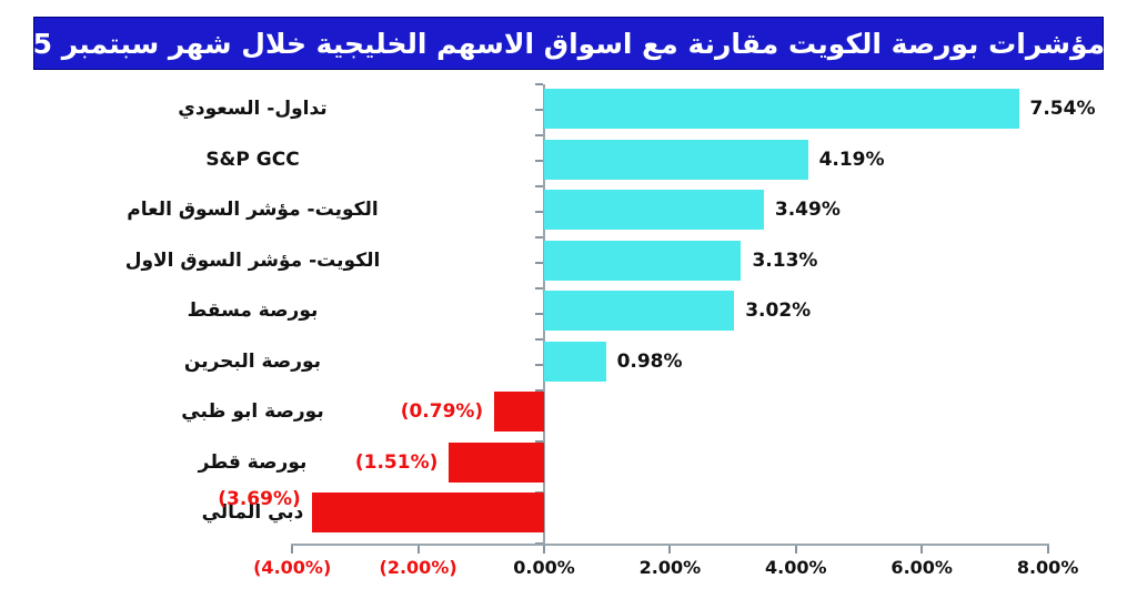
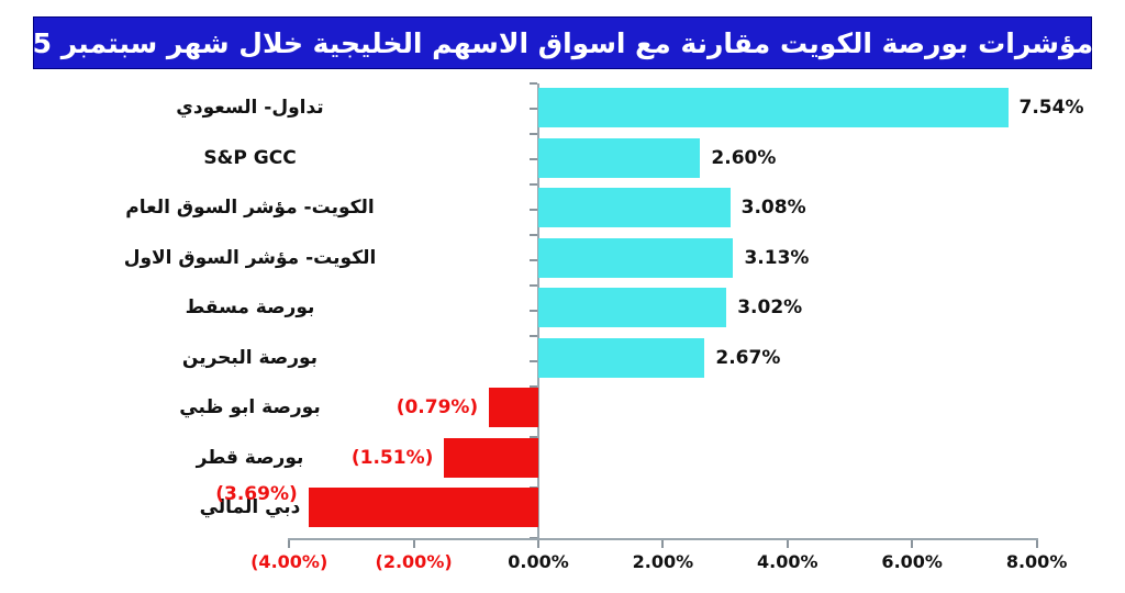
S&P GCC: 4.19% -> 2.60%
الكويت- مؤشر السوق العام: 3.49% -> 3.08%
بورصة البحرين: 0.98% -> 2.67%
